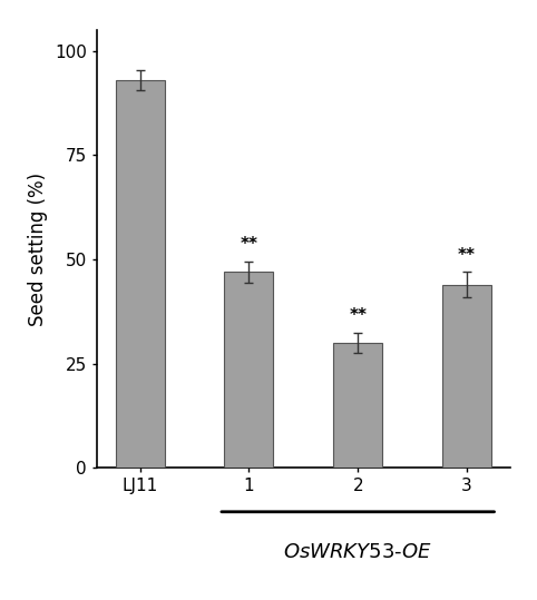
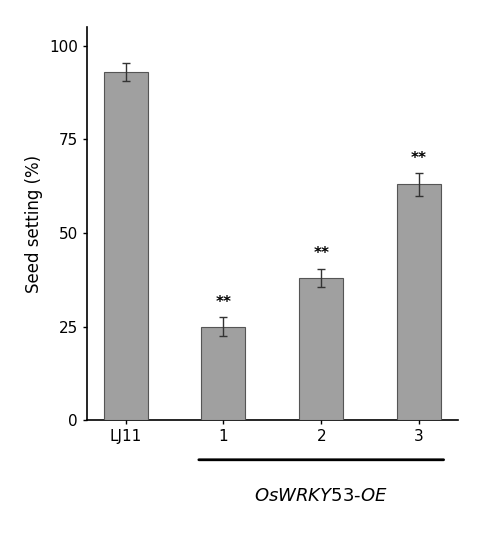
1: 47 -> 25
2: 30 -> 38
3: 44 -> 63
